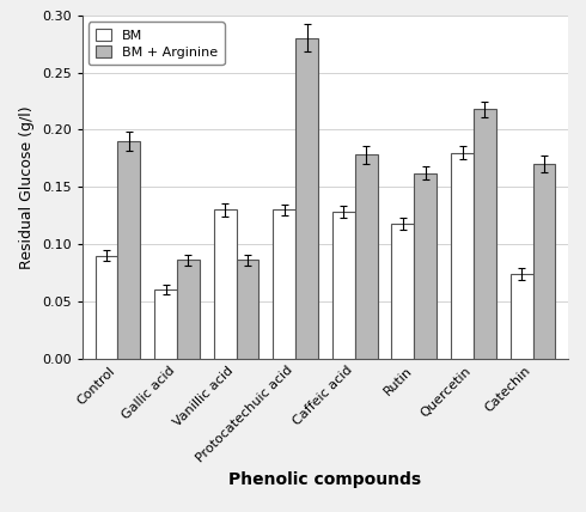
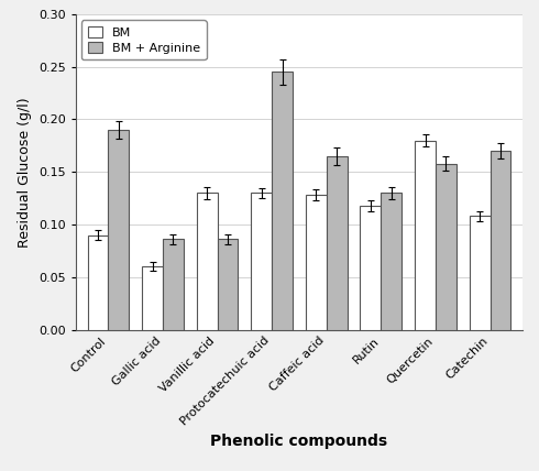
BM + Arginine/Protocatechuic acid: 0.280 -> 0.245
BM + Arginine/Caffeic acid: 0.178 -> 0.165
BM + Arginine/Rutin: 0.162 -> 0.130
BM + Arginine/Quercetin: 0.218 -> 0.158
BM/Catechin: 0.074 -> 0.108
